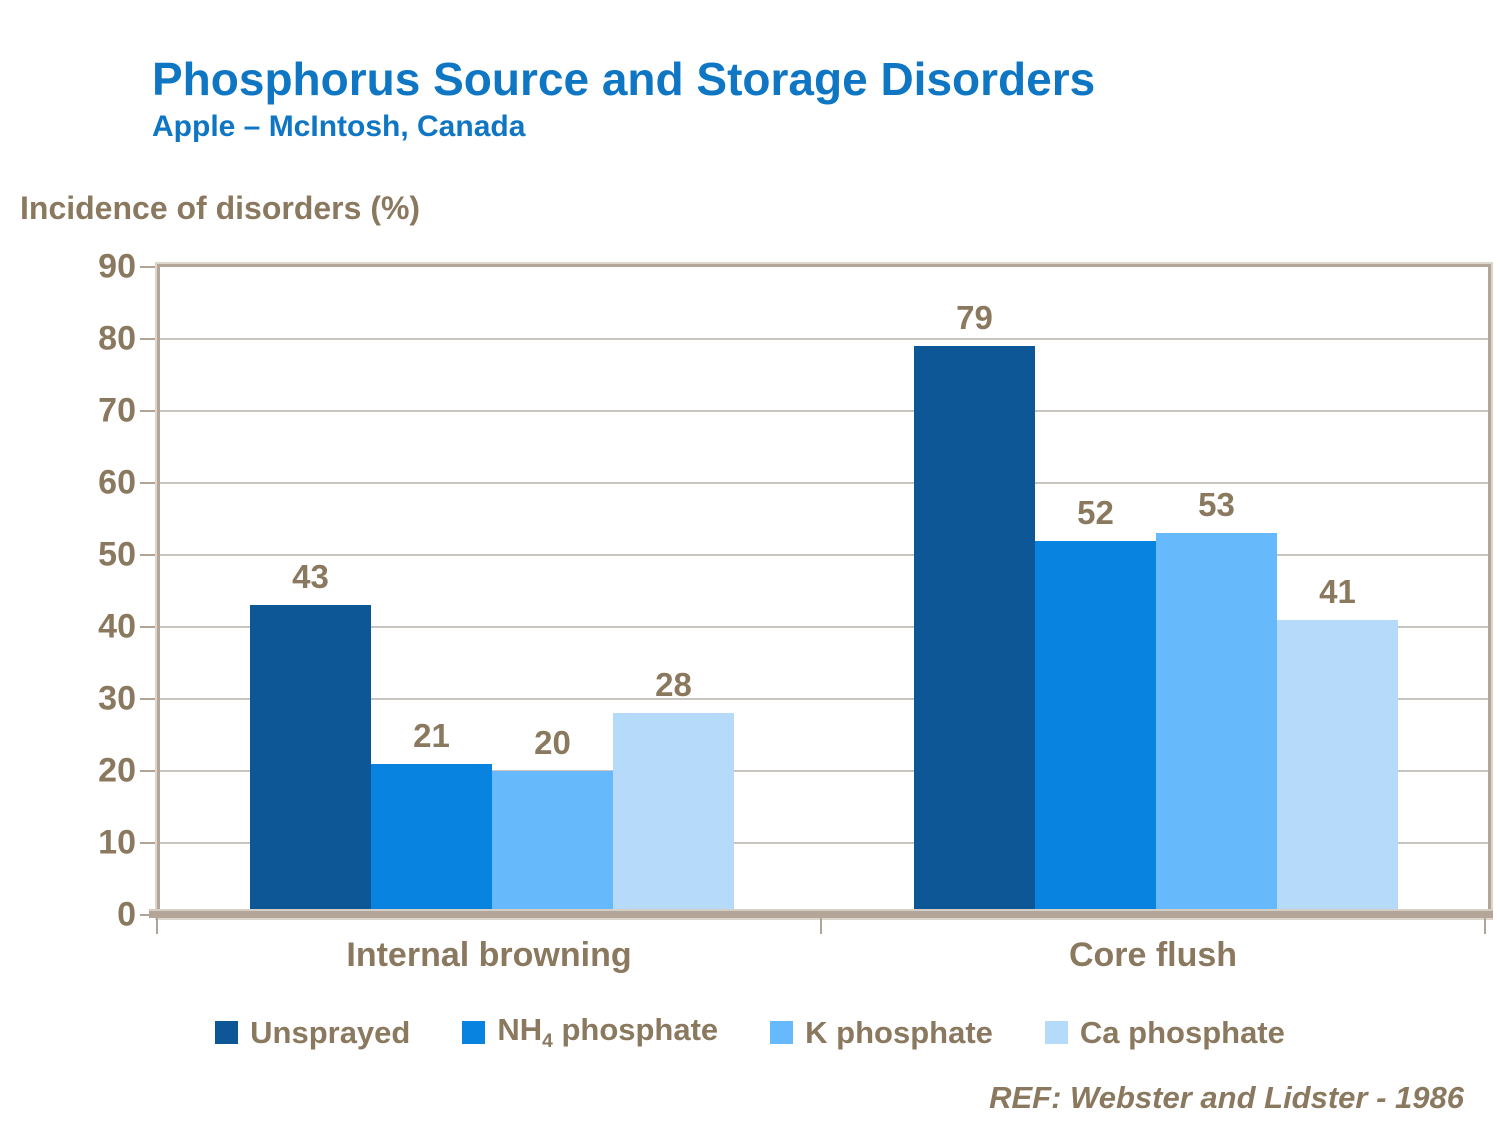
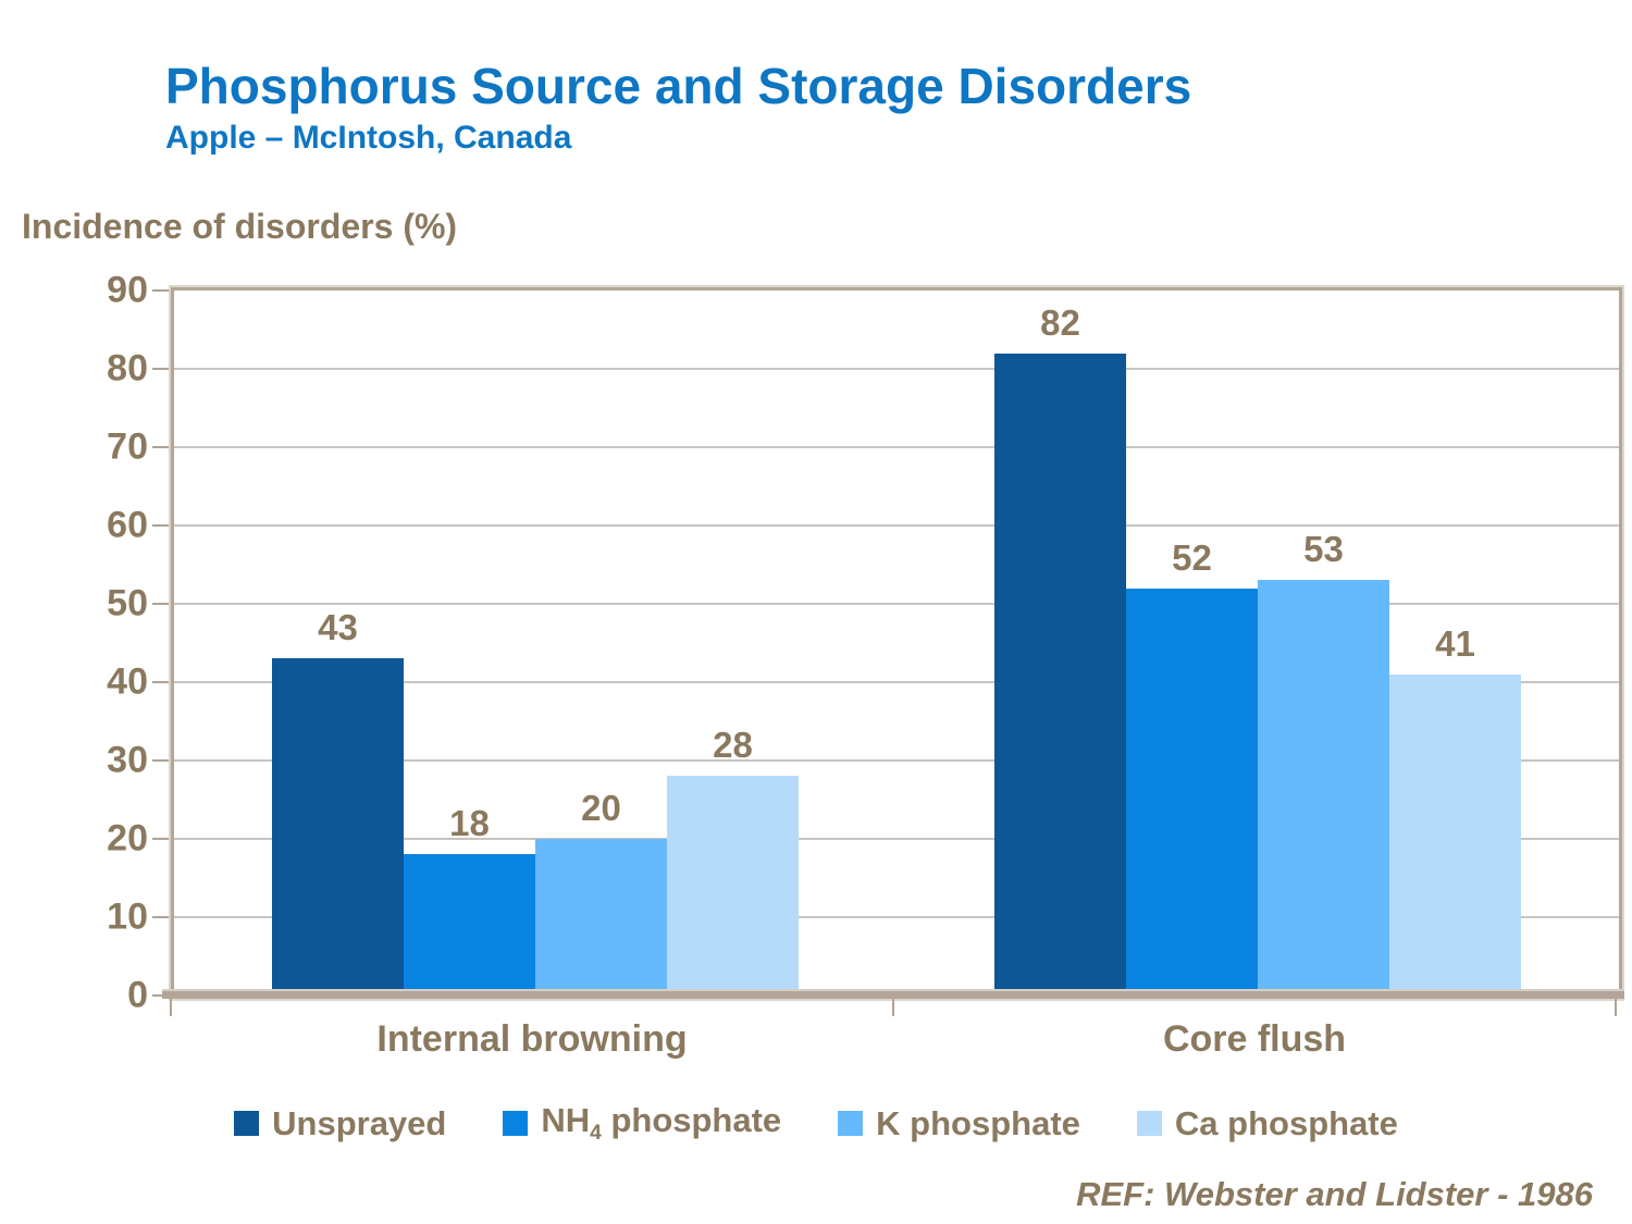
NH4 phosphate/Internal browning: 21 -> 18
Unsprayed/Core flush: 79 -> 82
